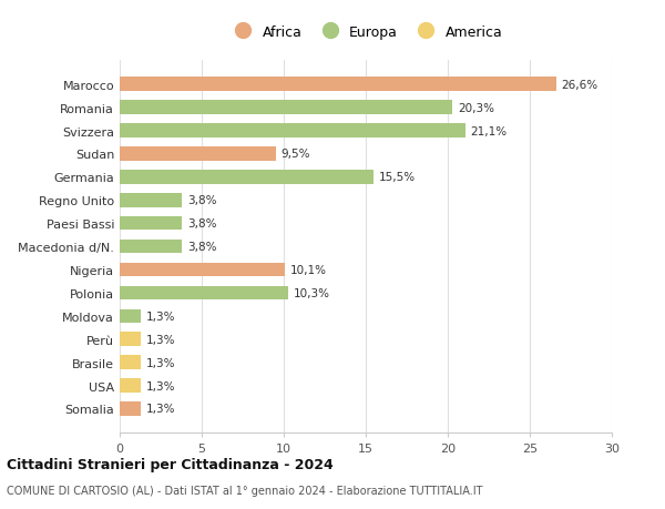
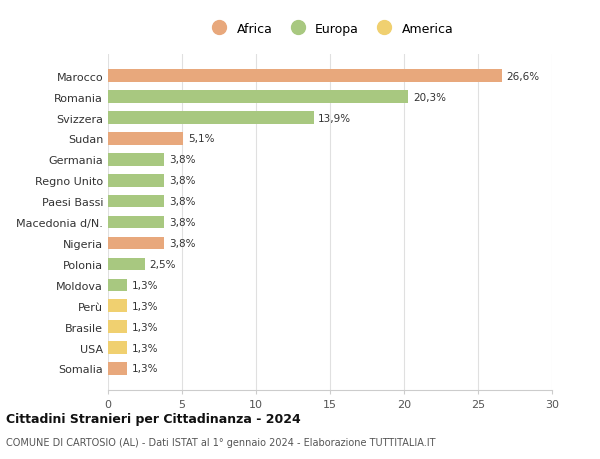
Svizzera: 21,1% -> 13,9%
Sudan: 9,5% -> 5,1%
Germania: 15,5% -> 3,8%
Nigeria: 10,1% -> 3,8%
Polonia: 10,3% -> 2,5%
